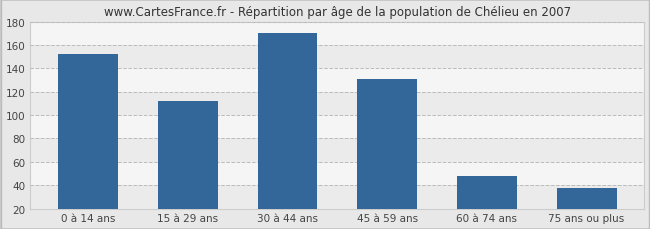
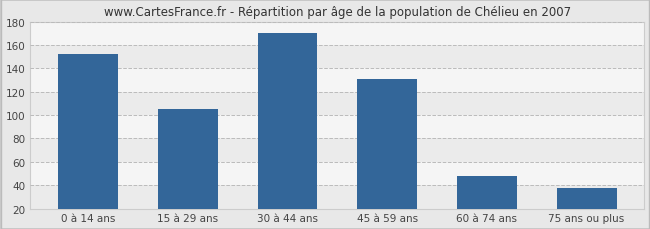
15 à 29 ans: 112 -> 105
